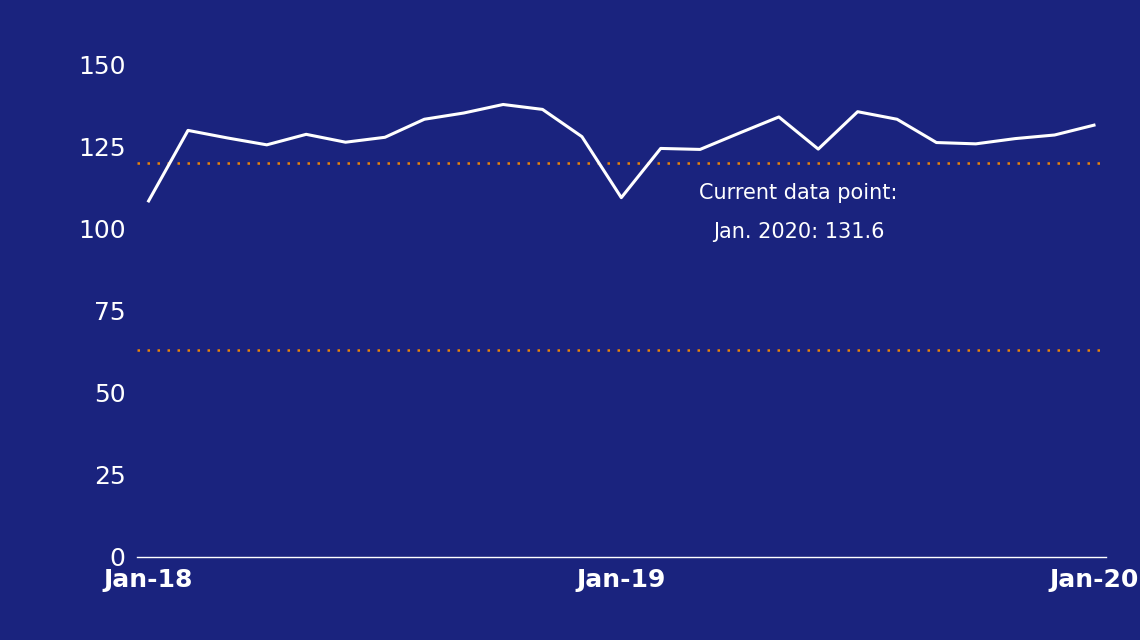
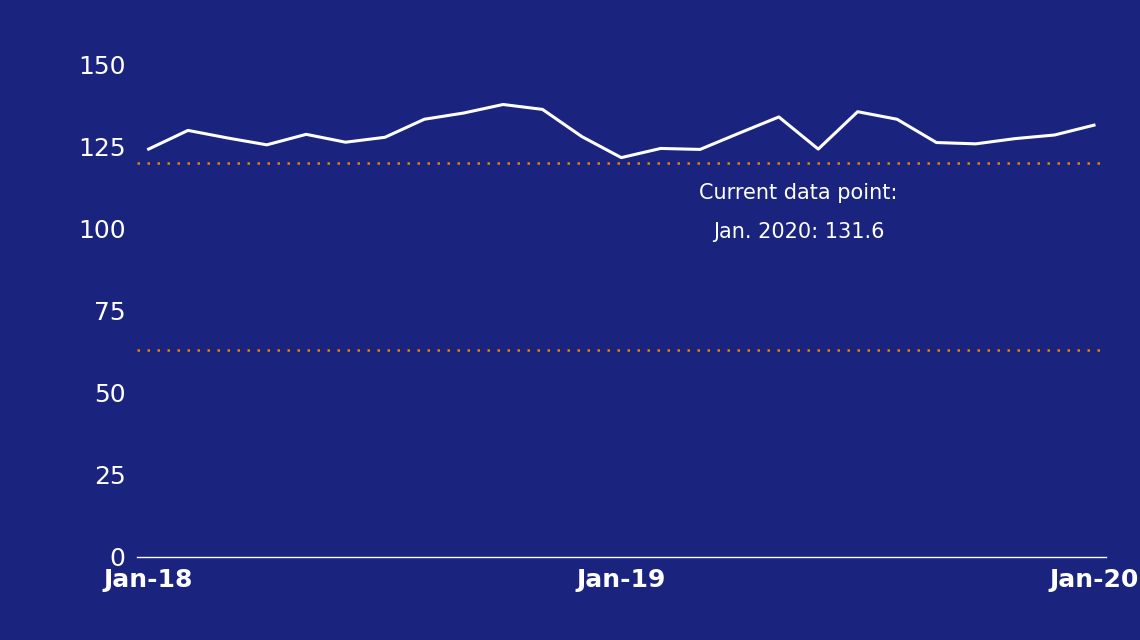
Jan-18: 108.5 -> 124.3
Jan-19: 109.5 -> 121.7
